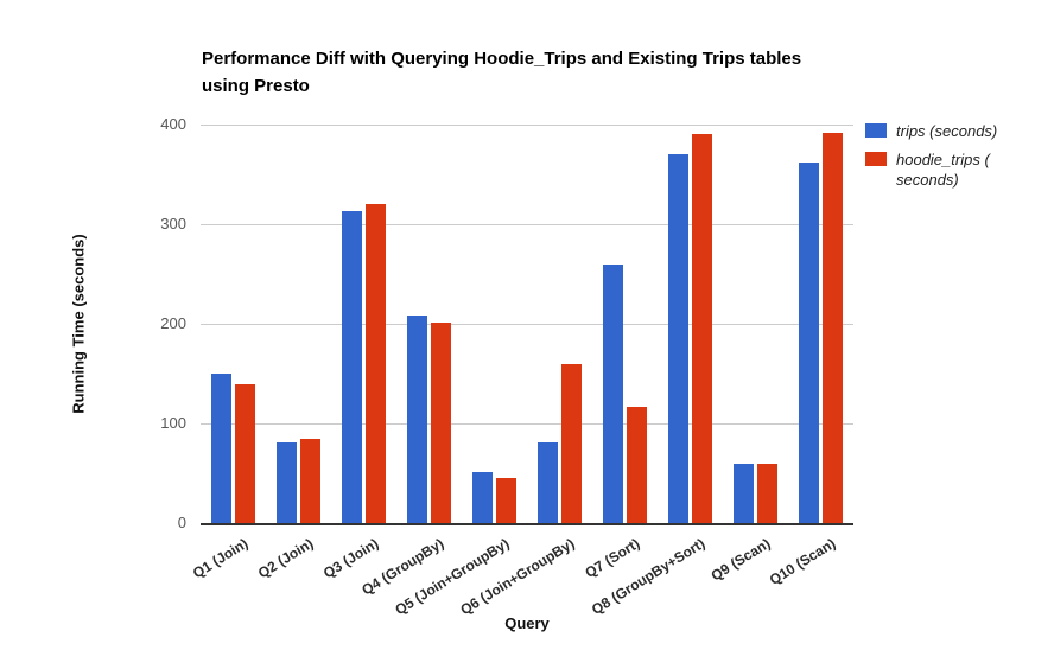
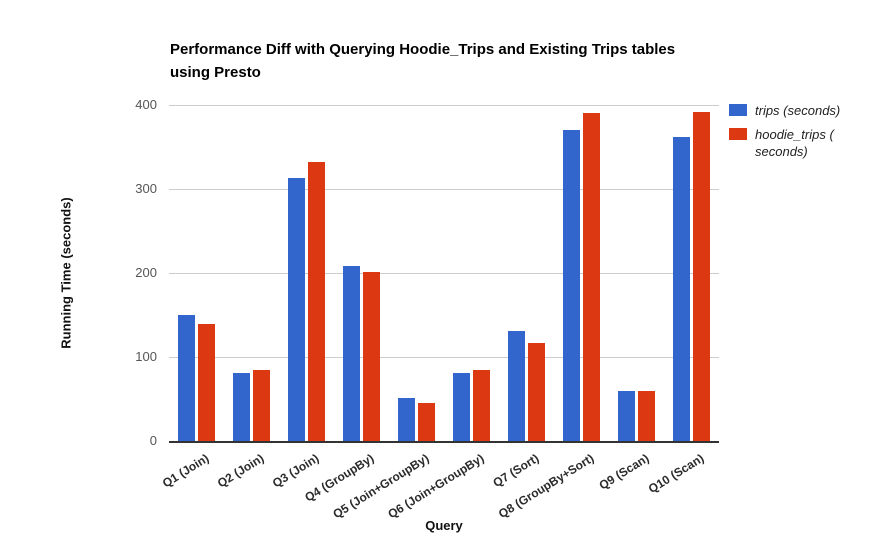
hoodie_trips ( seconds)/Q3 (Join): 320 -> 330
hoodie_trips ( seconds)/Q6 (Join+GroupBy): 160 -> 80
trips (seconds)/Q7 (Sort): 260 -> 130
